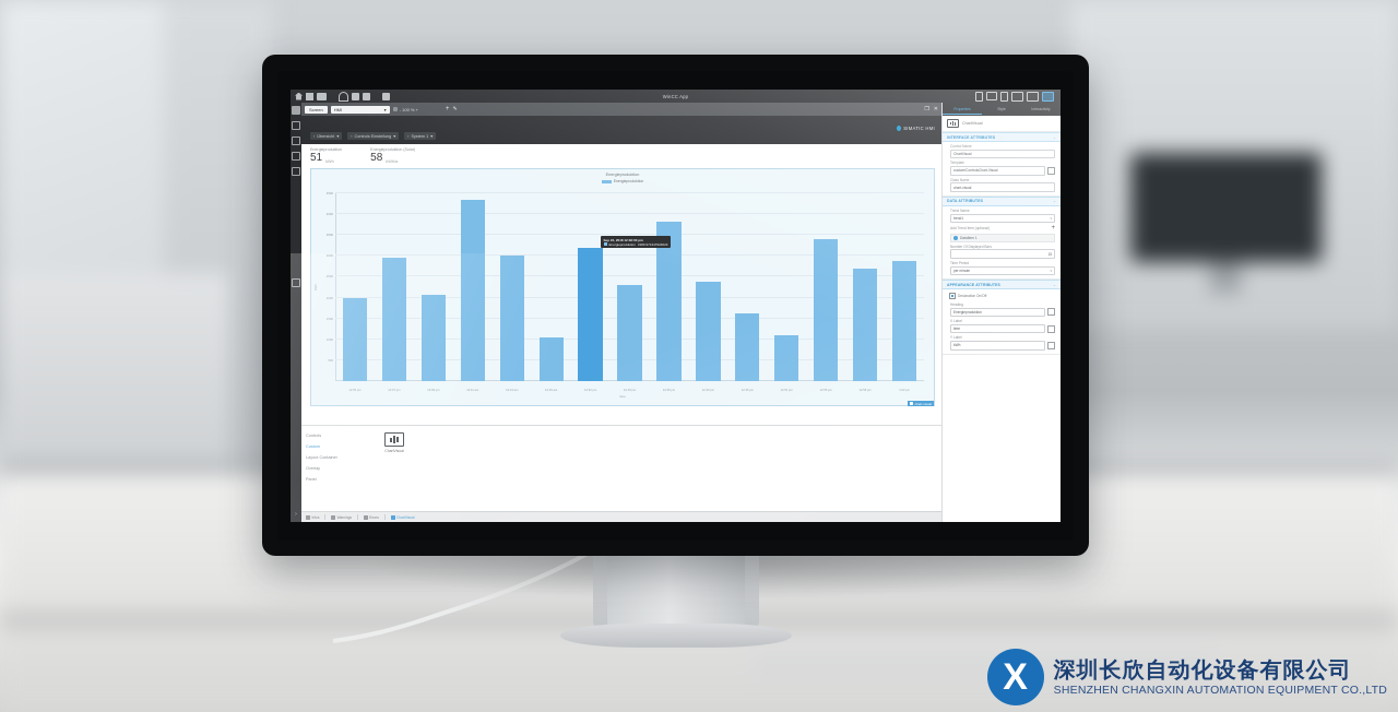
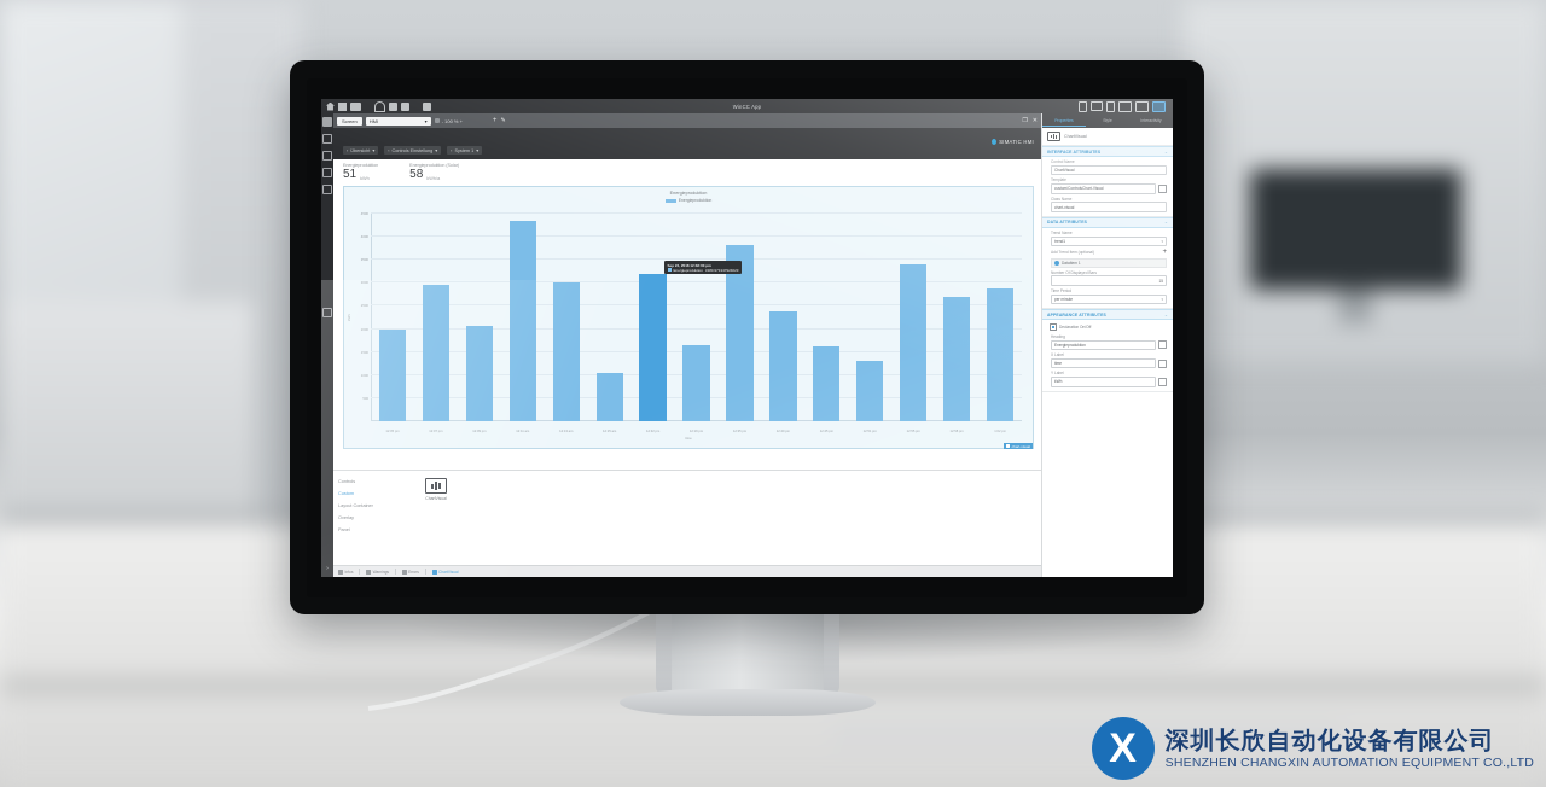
12:19 pm: 2300 -> 1600
12:51 pm: 1100 -> 1300
